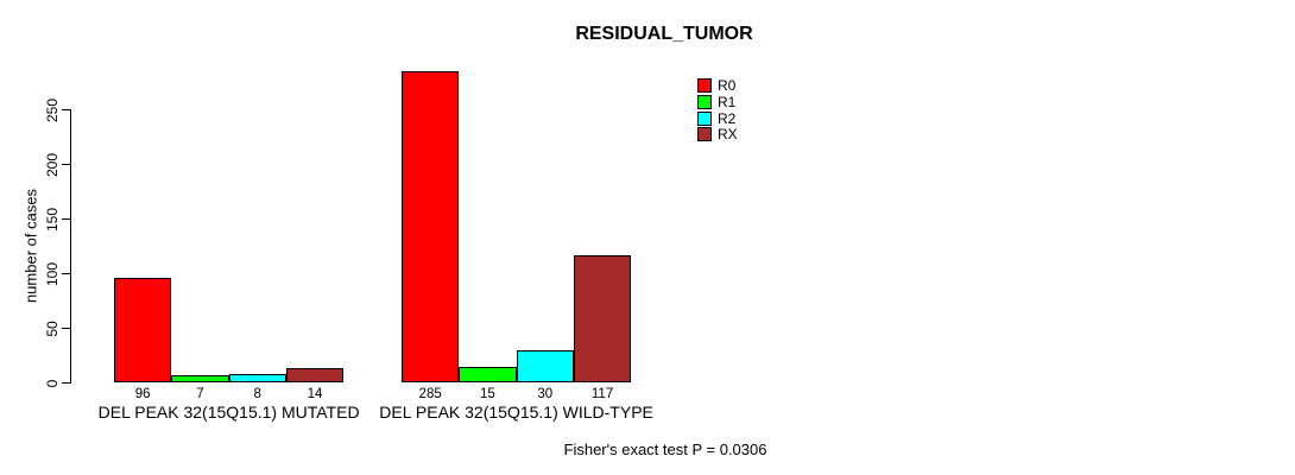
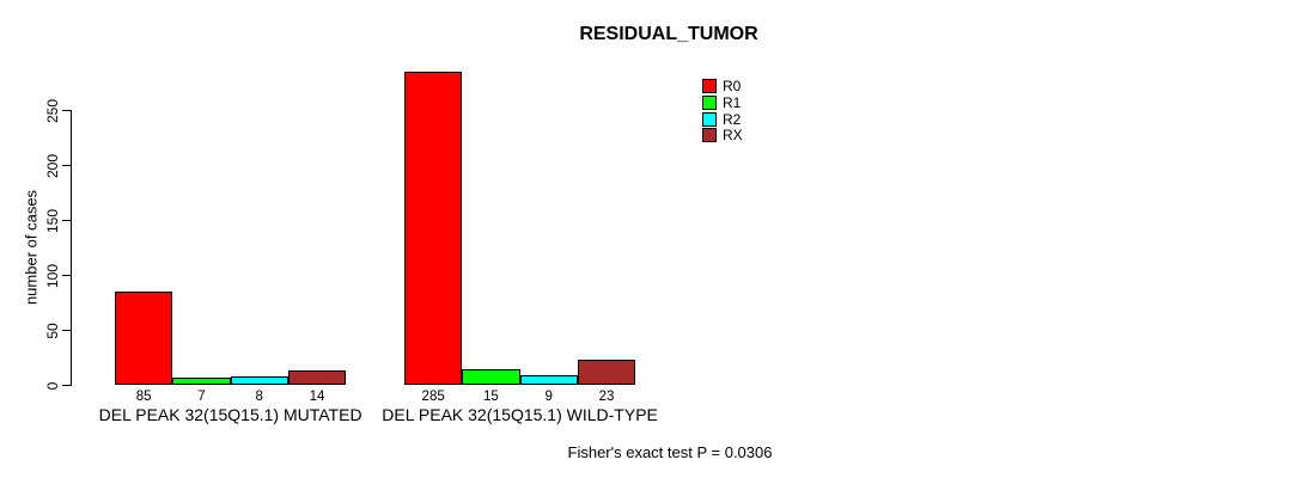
R0/DEL PEAK 32(15Q15.1) MUTATED: 96 -> 85
R2/DEL PEAK 32(15Q15.1) WILD-TYPE: 30 -> 9
RX/DEL PEAK 32(15Q15.1) WILD-TYPE: 117 -> 23
